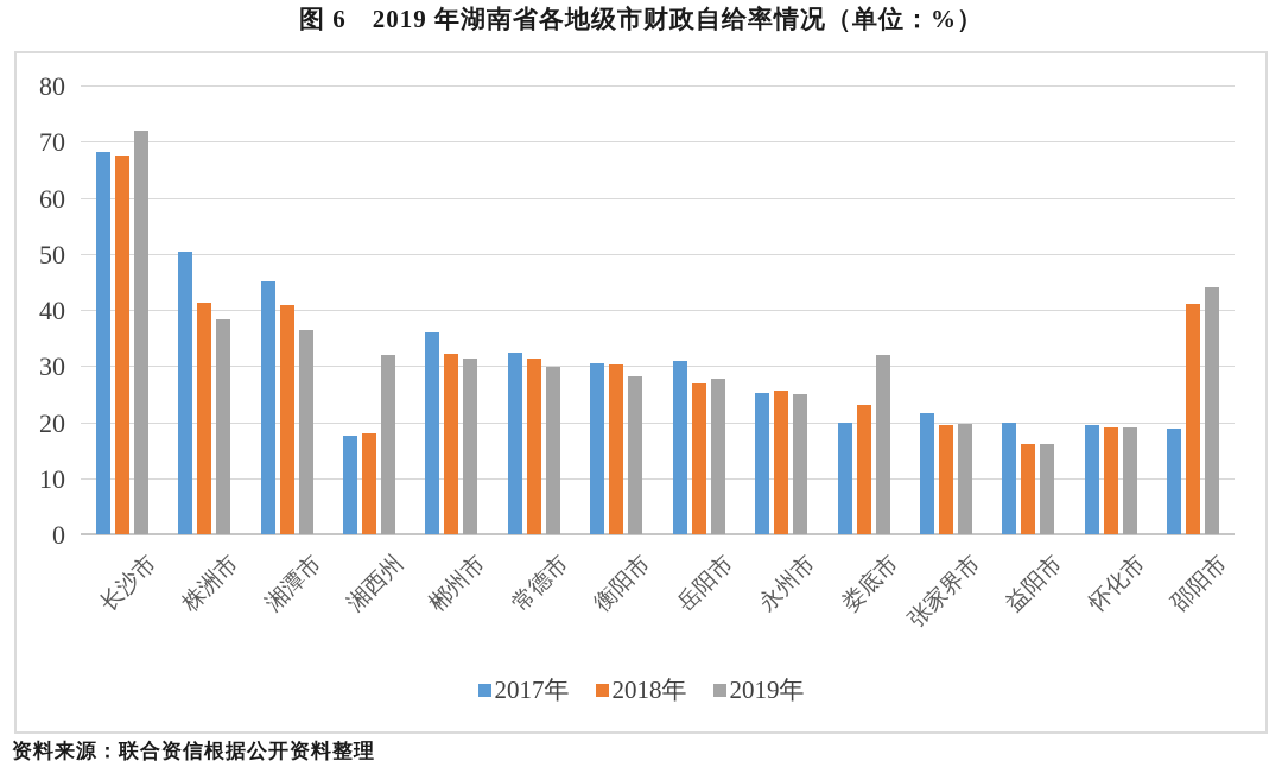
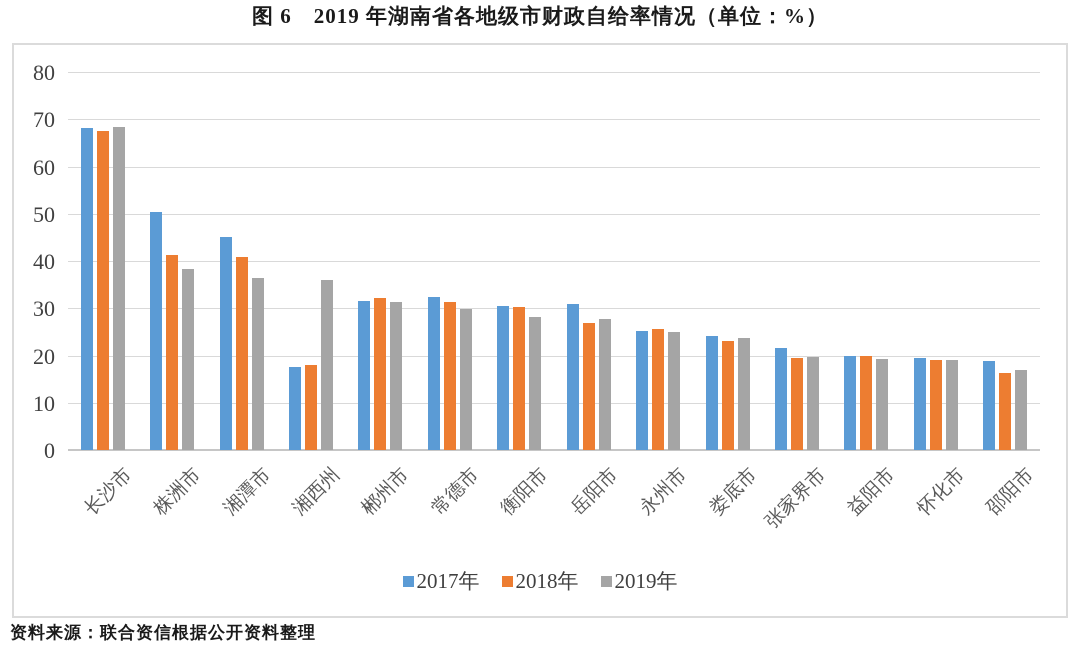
2019年/长沙市: 72 -> 68
2019年/湘西州: 32 -> 36
2017年/郴州市: 36 -> 32
2017年/娄底市: 20 -> 24
2019年/娄底市: 32 -> 24
2018年/益阳市: 16 -> 20
2019年/益阳市: 16 -> 19
2018年/邵阳市: 41 -> 16
2019年/邵阳市: 44 -> 17
